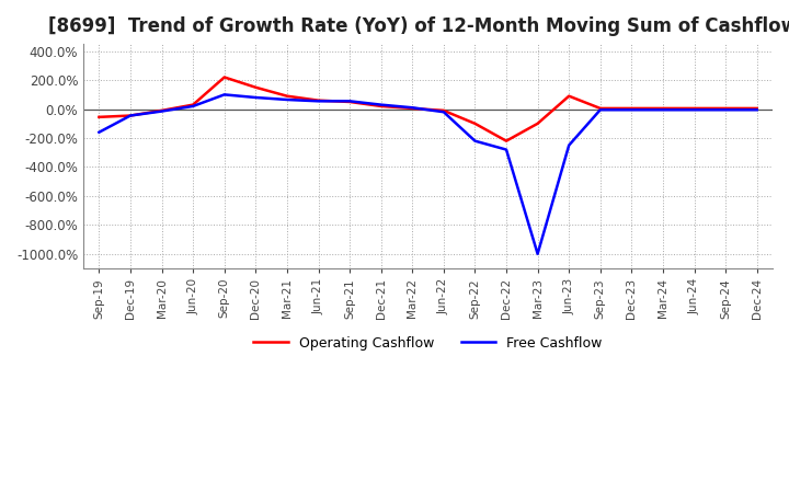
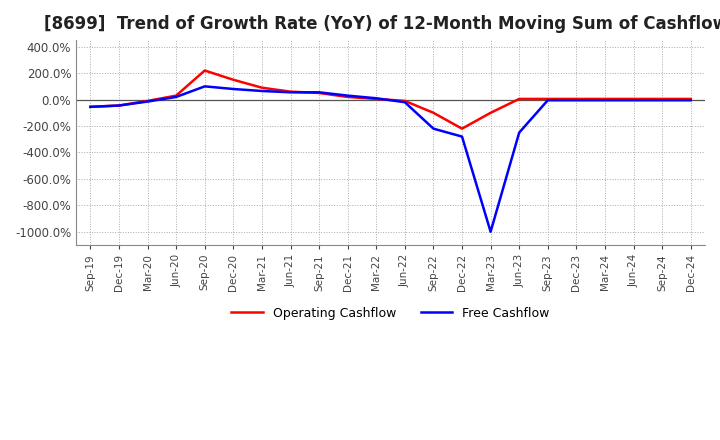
Free Cashflow/Sep-19: -160% -> -60%
Operating Cashflow/Jun-23: 90% -> 0%
